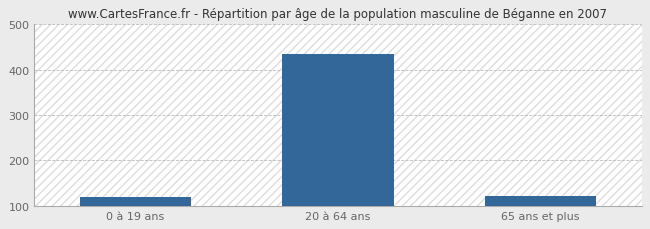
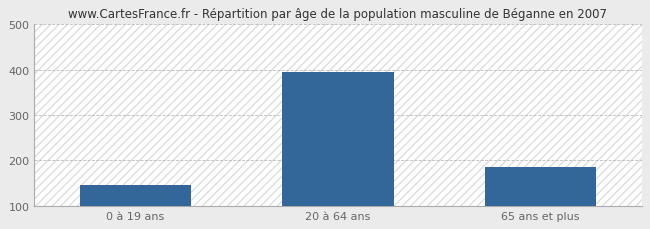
0 à 19 ans: 120 -> 145
20 à 64 ans: 435 -> 395
65 ans et plus: 122 -> 185
